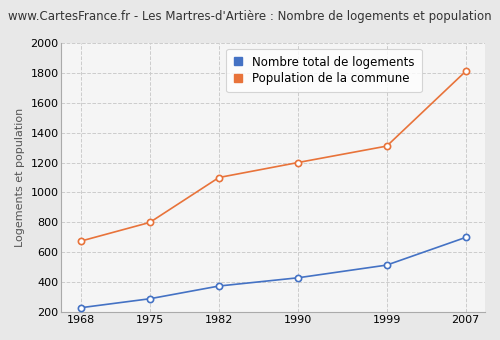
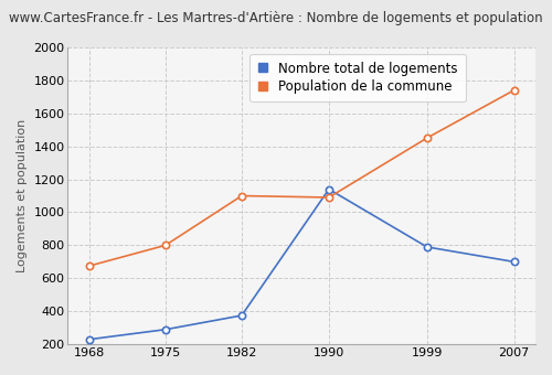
Nombre total de logements/1990: 430 -> 1140
Population de la commune/1990: 1200 -> 1090
Nombre total de logements/1999: 520 -> 790
Population de la commune/1999: 1310 -> 1450
Population de la commune/2007: 1810 -> 1740
